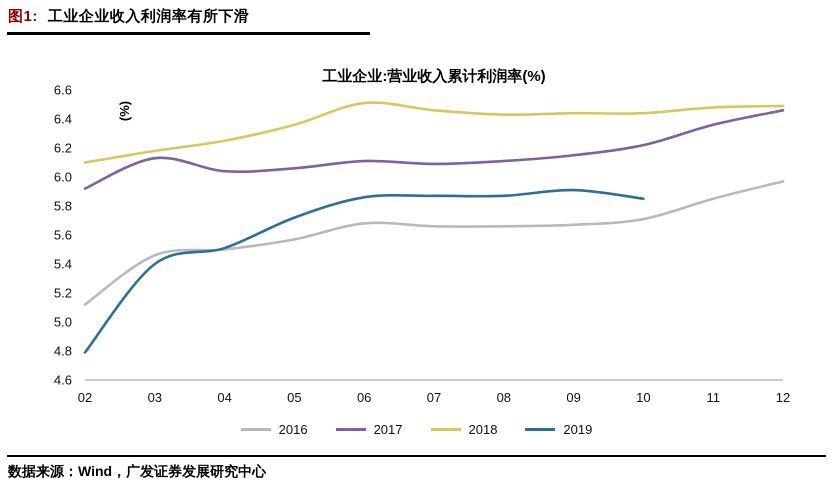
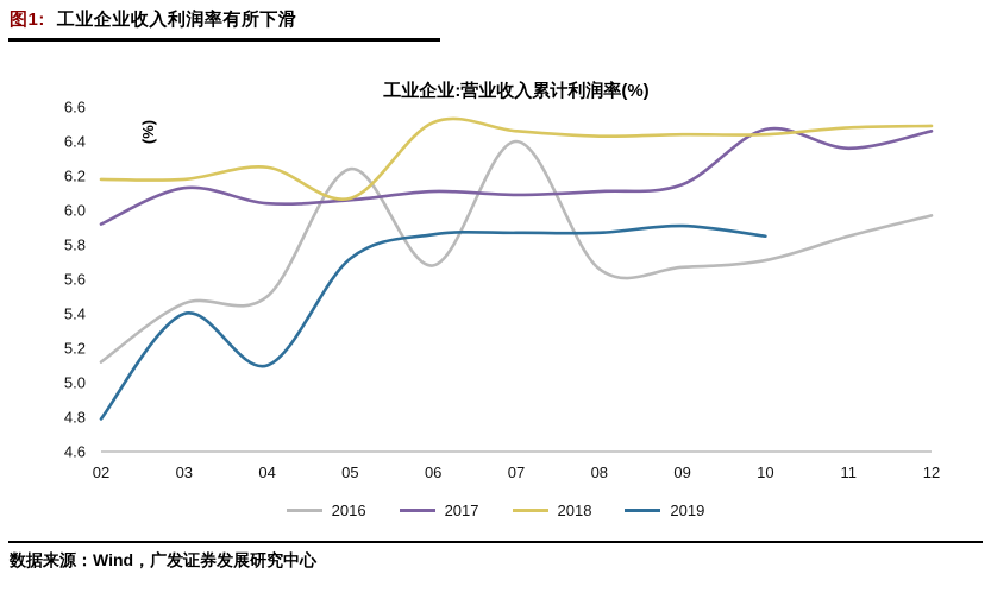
2018/02: 6.10 -> 6.18
2019/04: 5.51 -> 5.10
2016/05: 5.57 -> 6.24
2018/05: 6.36 -> 6.07
2016/07: 5.66 -> 6.40
2017/10: 6.22 -> 6.47
